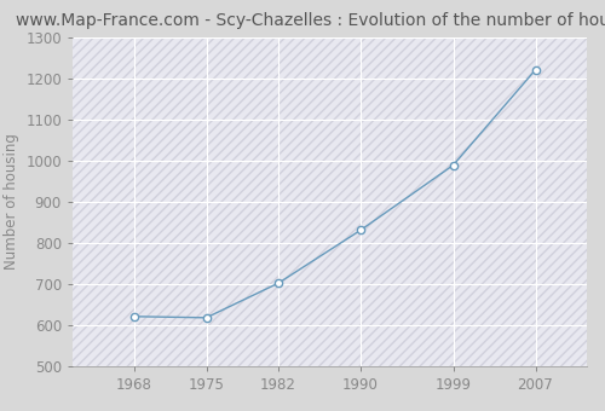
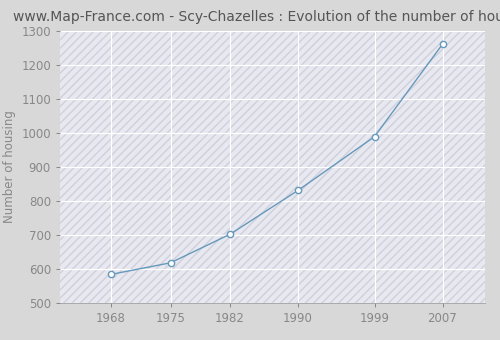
1968: 620 -> 583
2007: 1220 -> 1260
